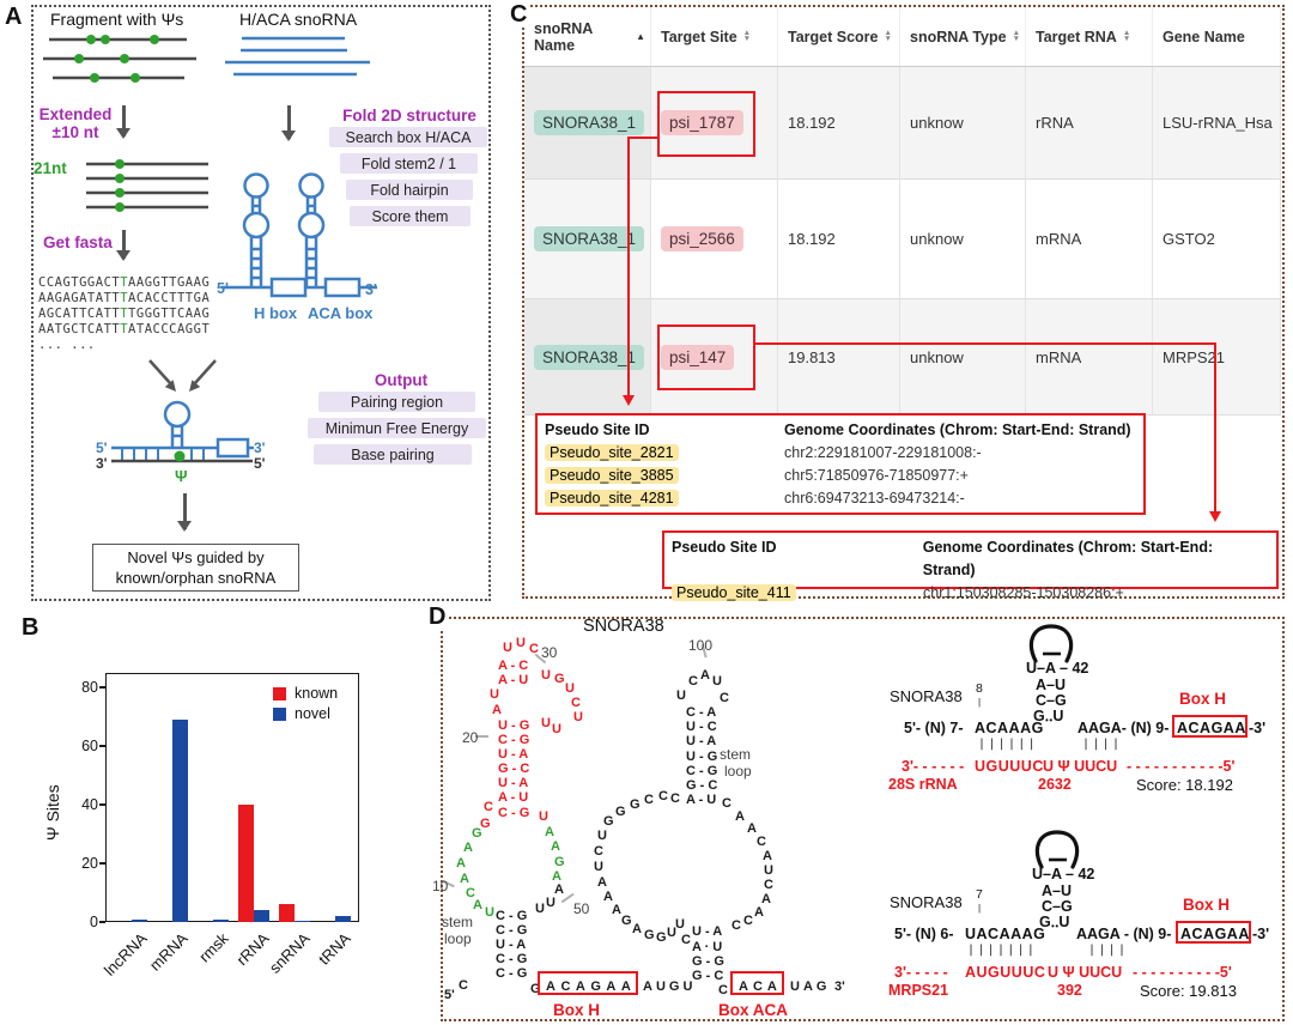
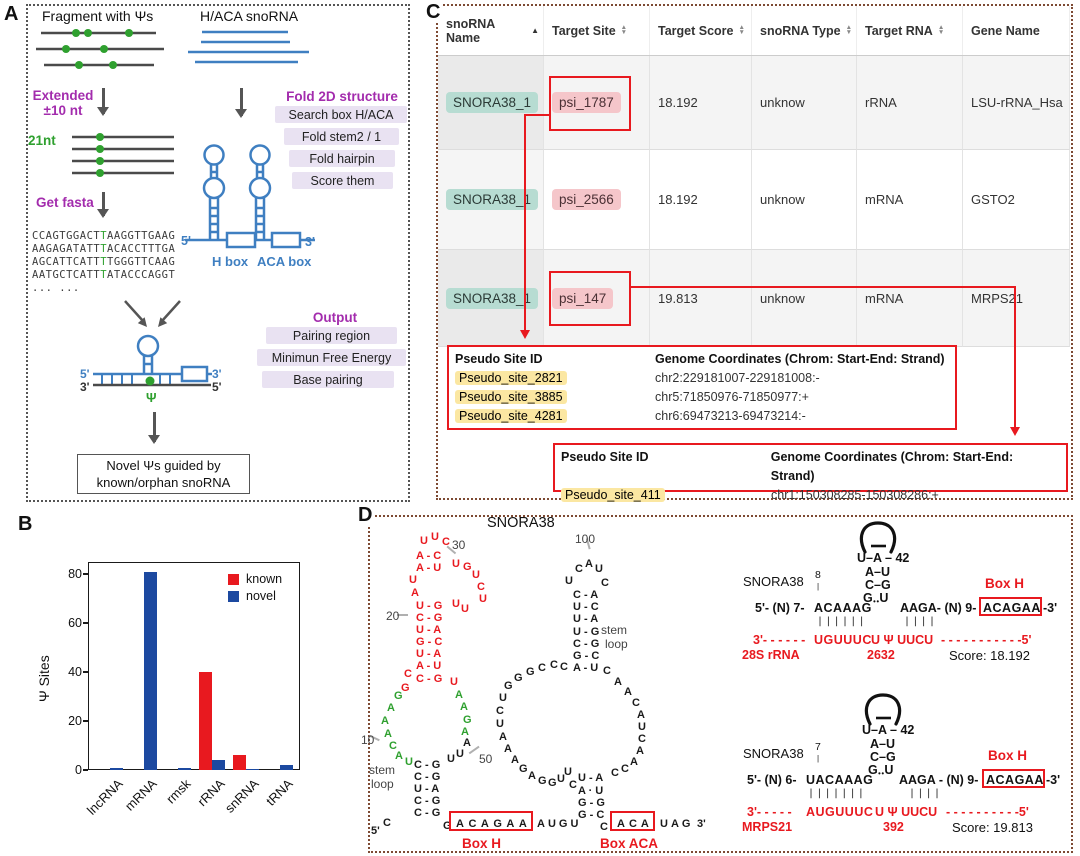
novel/mRNA: 69 -> 81
